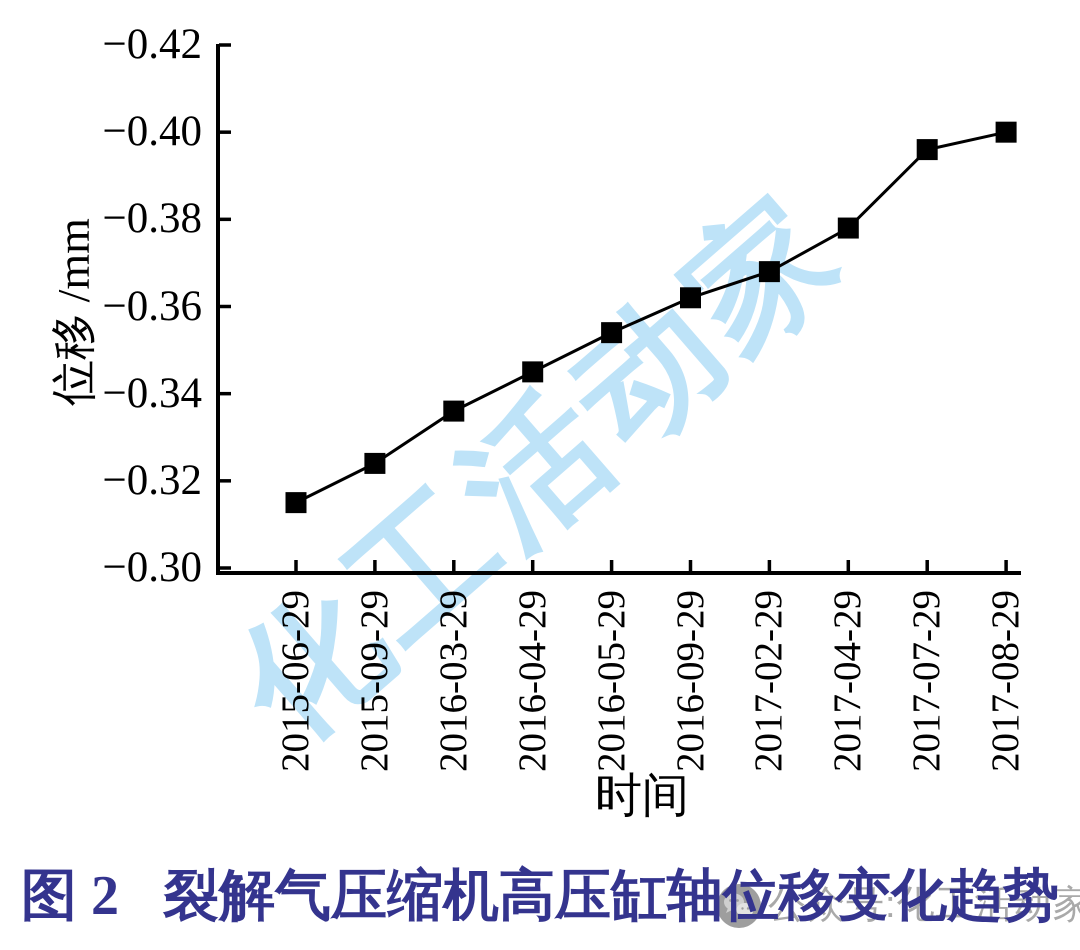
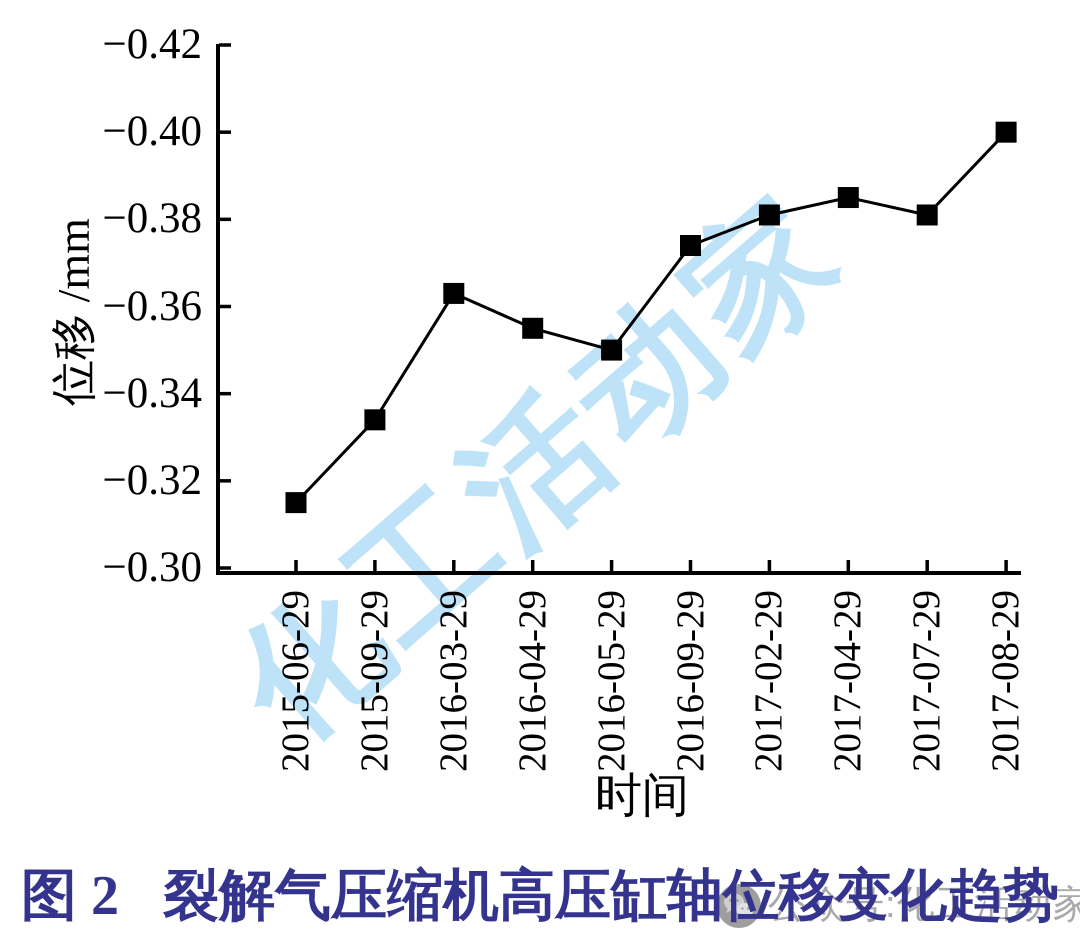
2015-09-29: -0.324 -> -0.334
2016-03-29: -0.336 -> -0.363
2016-04-29: -0.345 -> -0.355
2016-05-29: -0.354 -> -0.350
2016-09-29: -0.362 -> -0.374
2017-02-29: -0.368 -> -0.381
2017-04-29: -0.378 -> -0.385
2017-07-29: -0.396 -> -0.381
